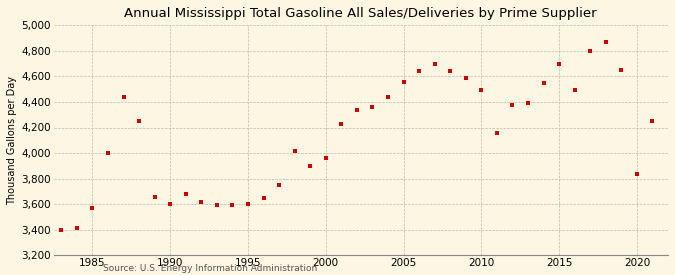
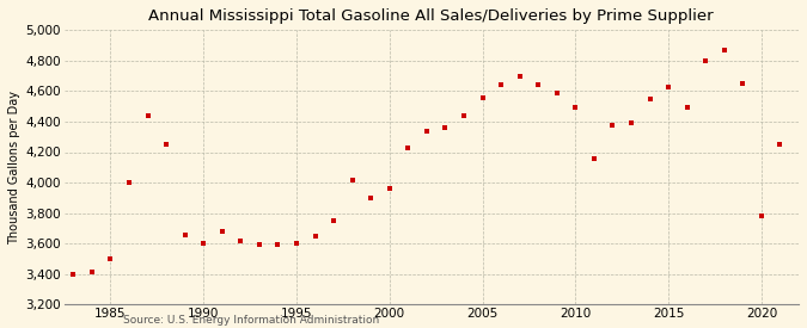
1985: 3,570 -> 3,500
2015: 4,700 -> 4,630
2020: 3,840 -> 3,780
